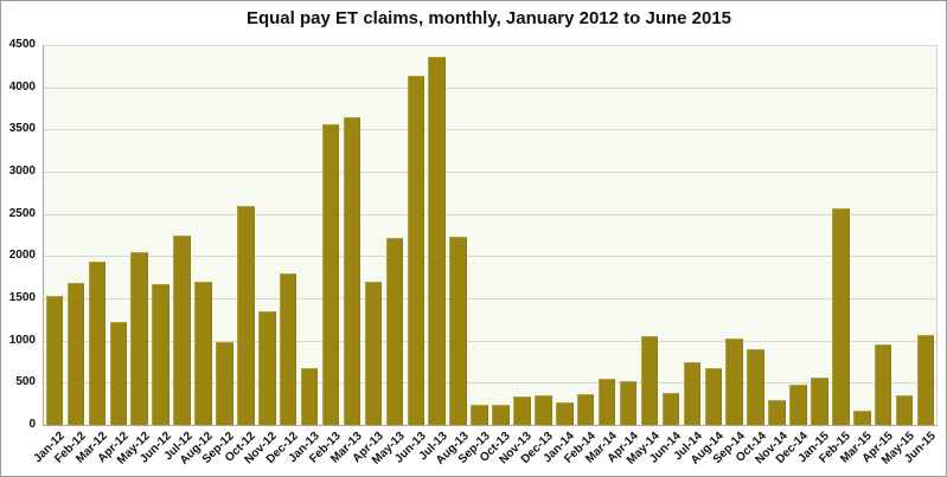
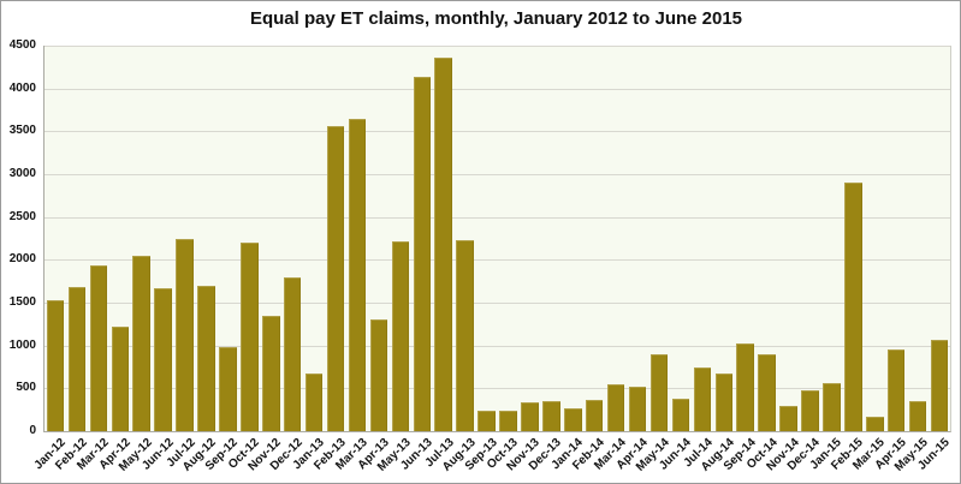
Oct-12: 2600 -> 2200
Apr-13: 1700 -> 1300
May-14: 1000 -> 900
Feb-15: 2600 -> 2900
